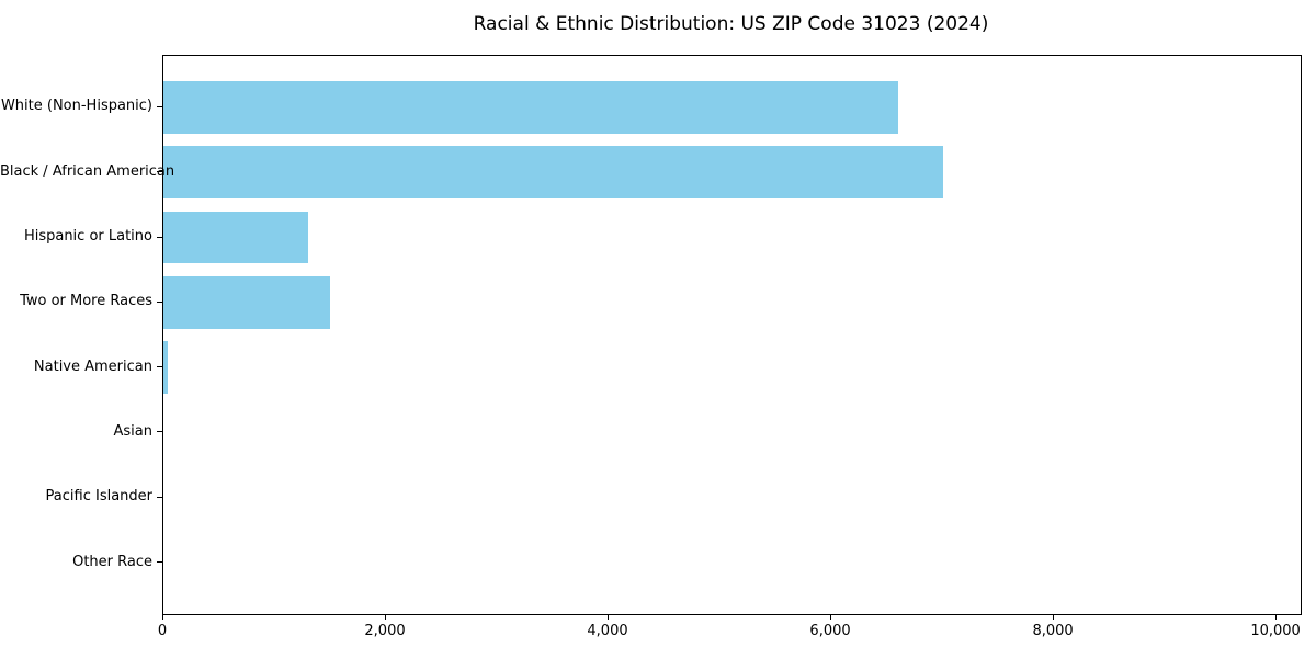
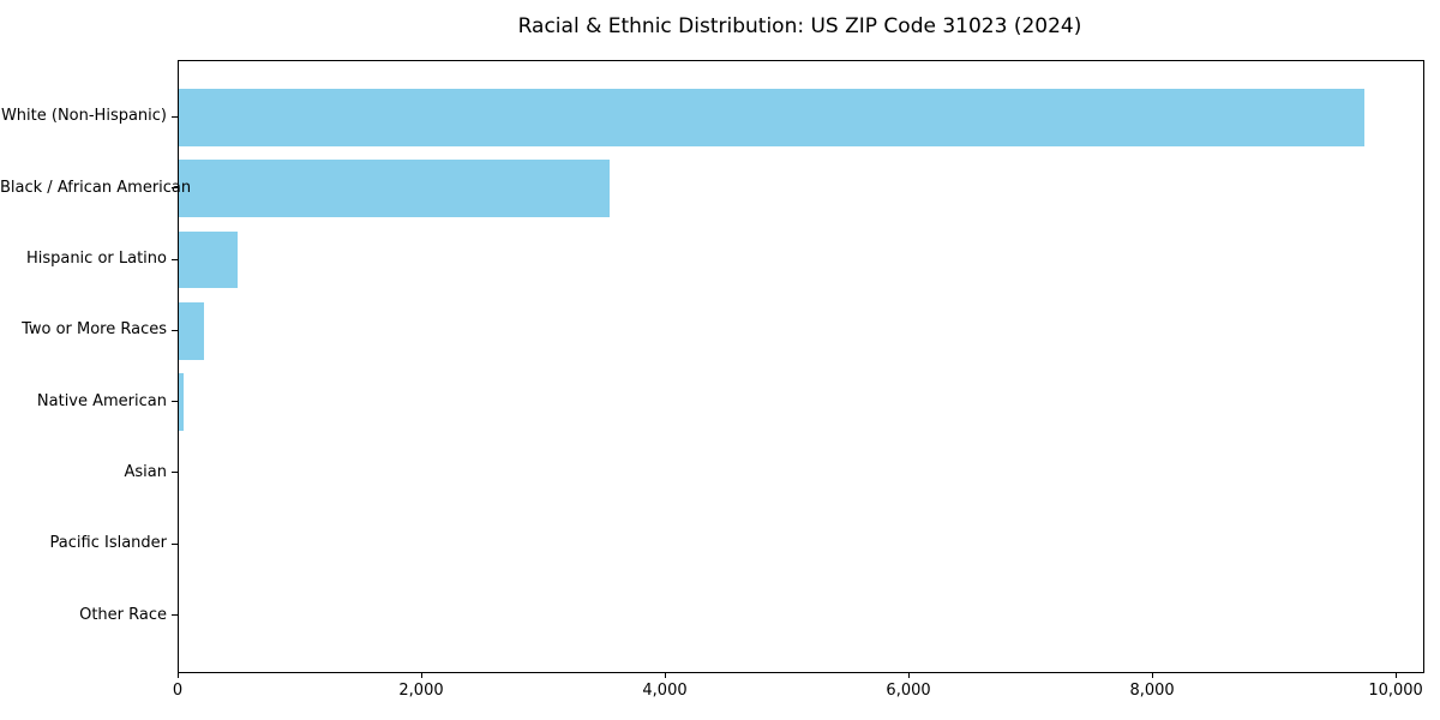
White (Non-Hispanic): 6600 -> 9700
Black / African American: 7000 -> 3500
Hispanic or Latino: 1300 -> 500
Two or More Races: 1500 -> 200
